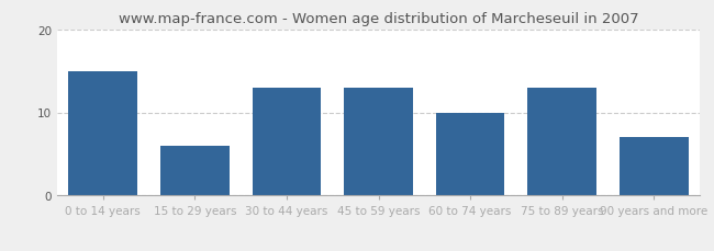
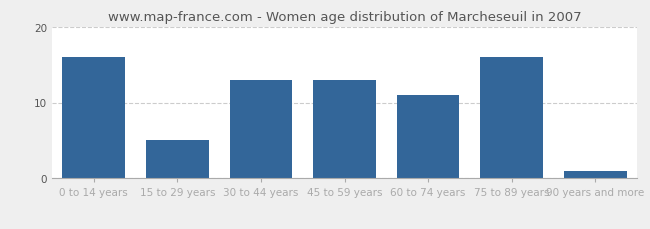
0 to 14 years: 15 -> 16
15 to 29 years: 6 -> 5
60 to 74 years: 10 -> 11
75 to 89 years: 13 -> 16
90 years and more: 7 -> 1
